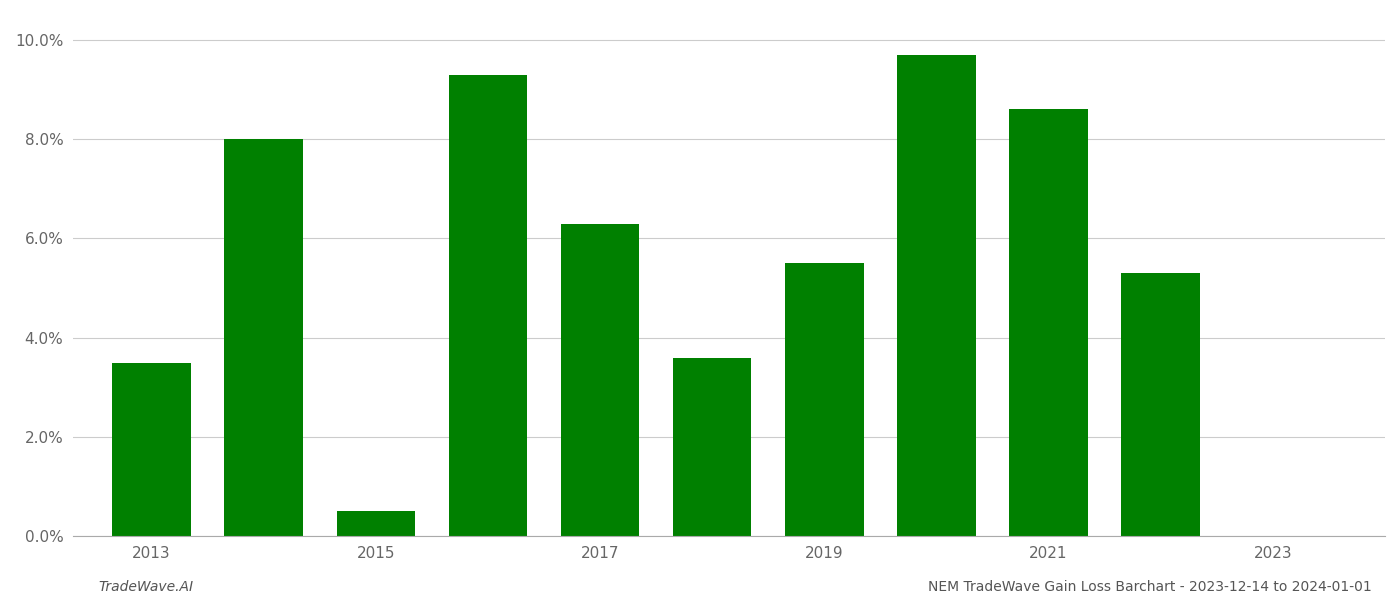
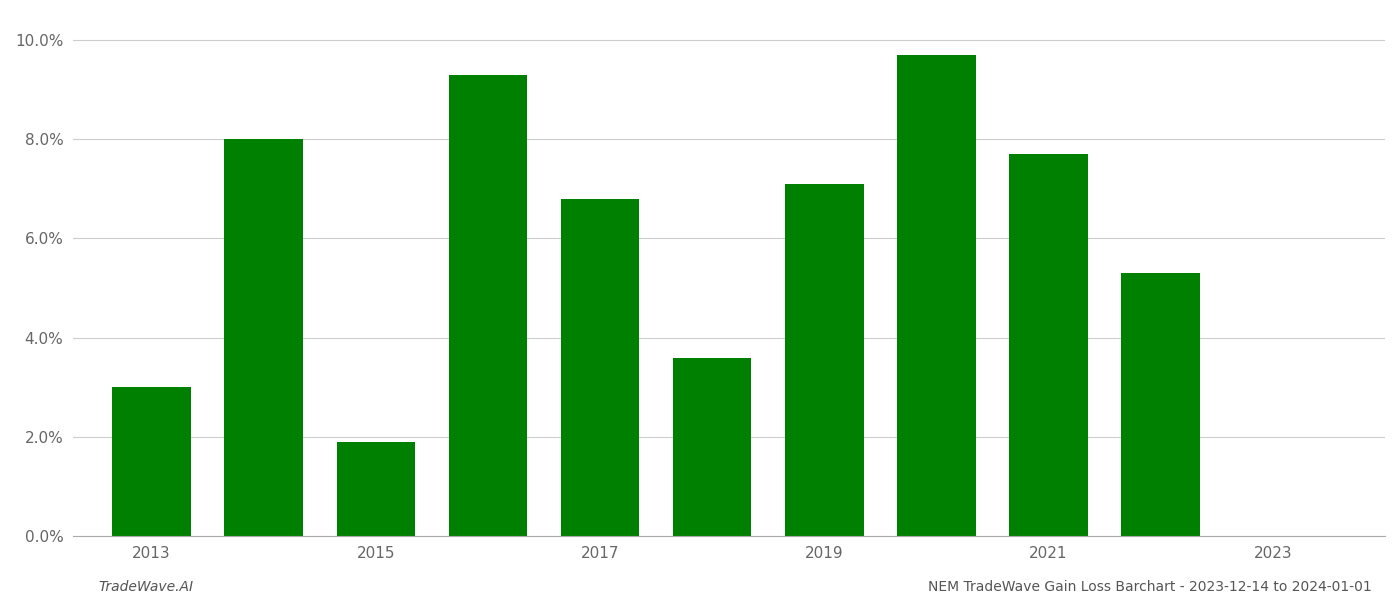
2013: 3.5% -> 3.0%
2015: 0.5% -> 1.9%
2017: 6.3% -> 6.8%
2019: 5.5% -> 7.1%
2021: 8.6% -> 7.7%
